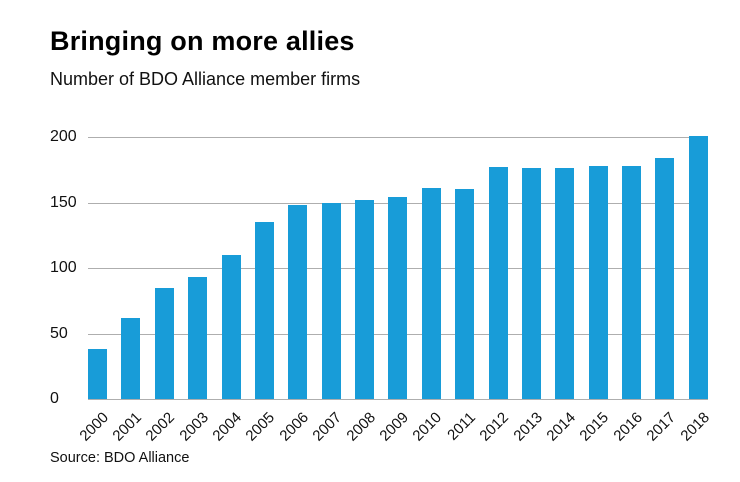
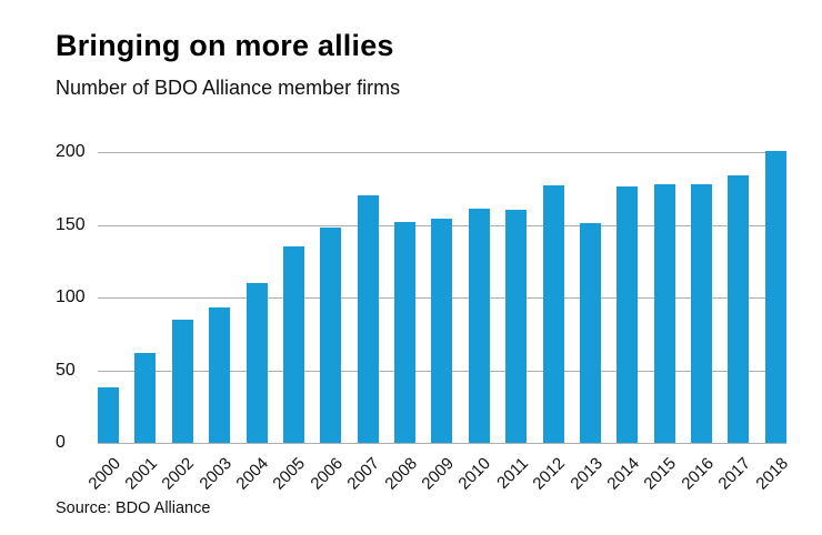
2007: 150 -> 170
2013: 176 -> 151
